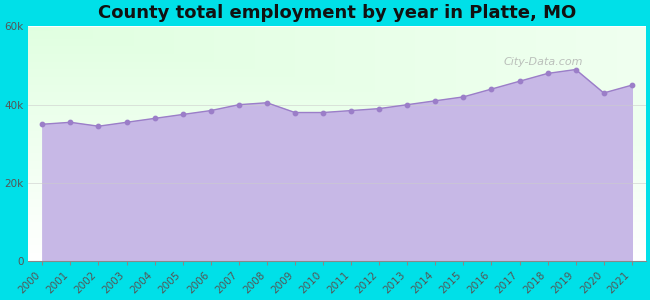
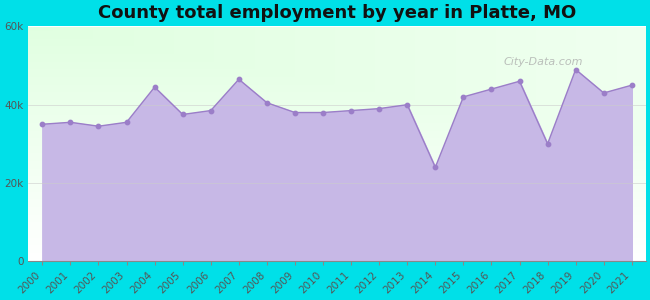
2004: 36.5k -> 44.5k
2007: 40.0k -> 46.5k
2014: 41.0k -> 24.0k
2018: 48.0k -> 30.0k
